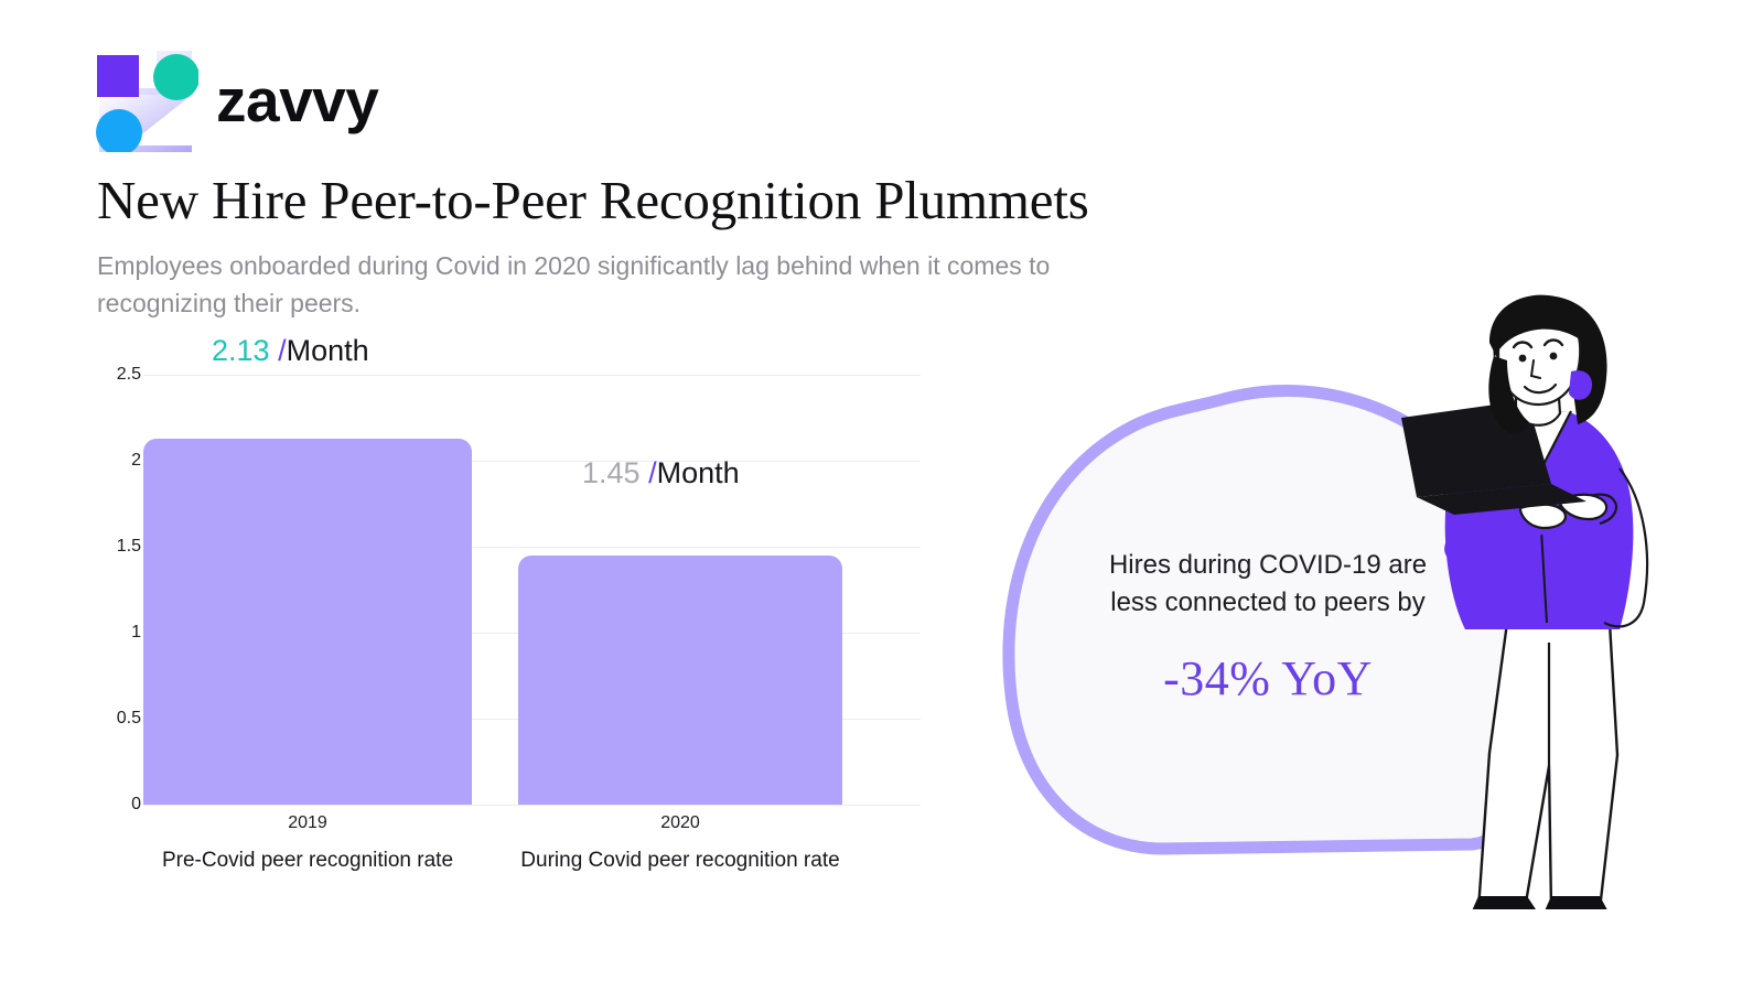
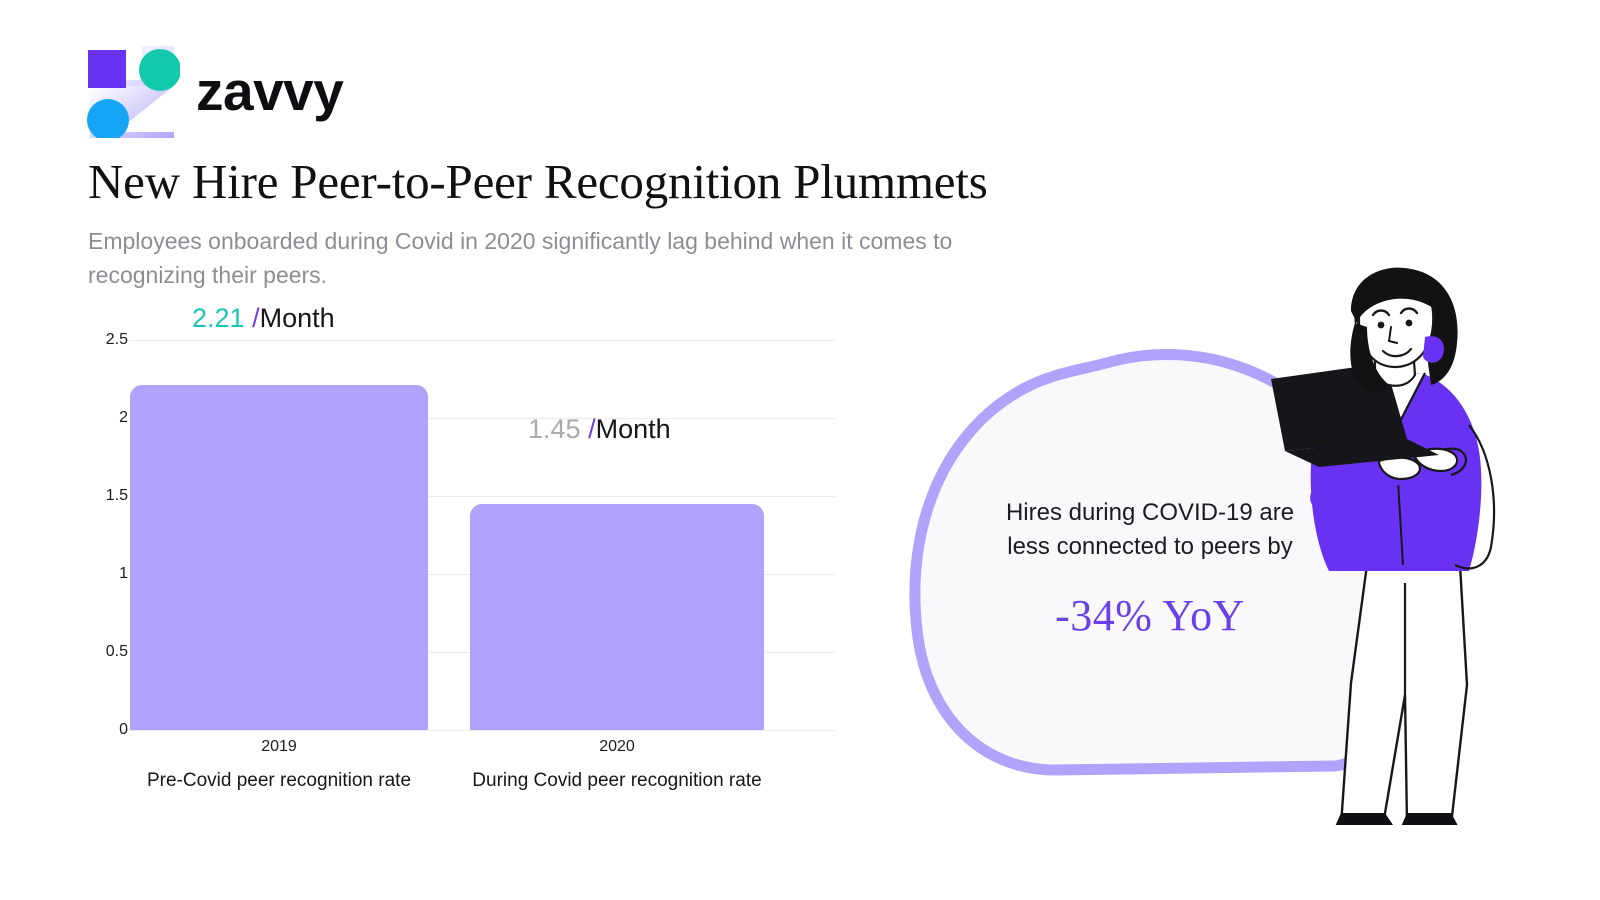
2019: 2.13 -> 2.21
